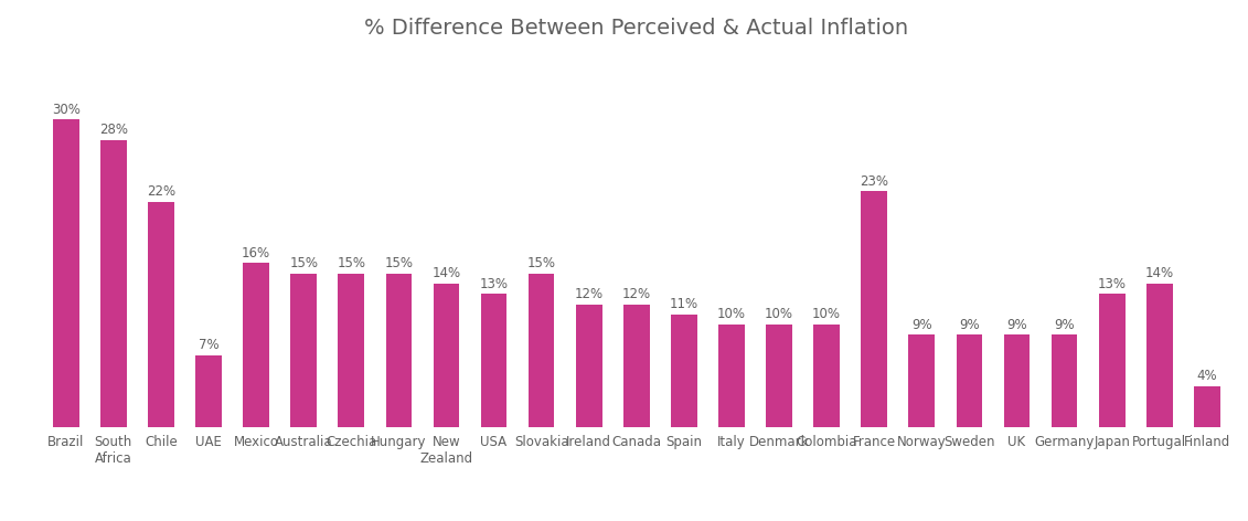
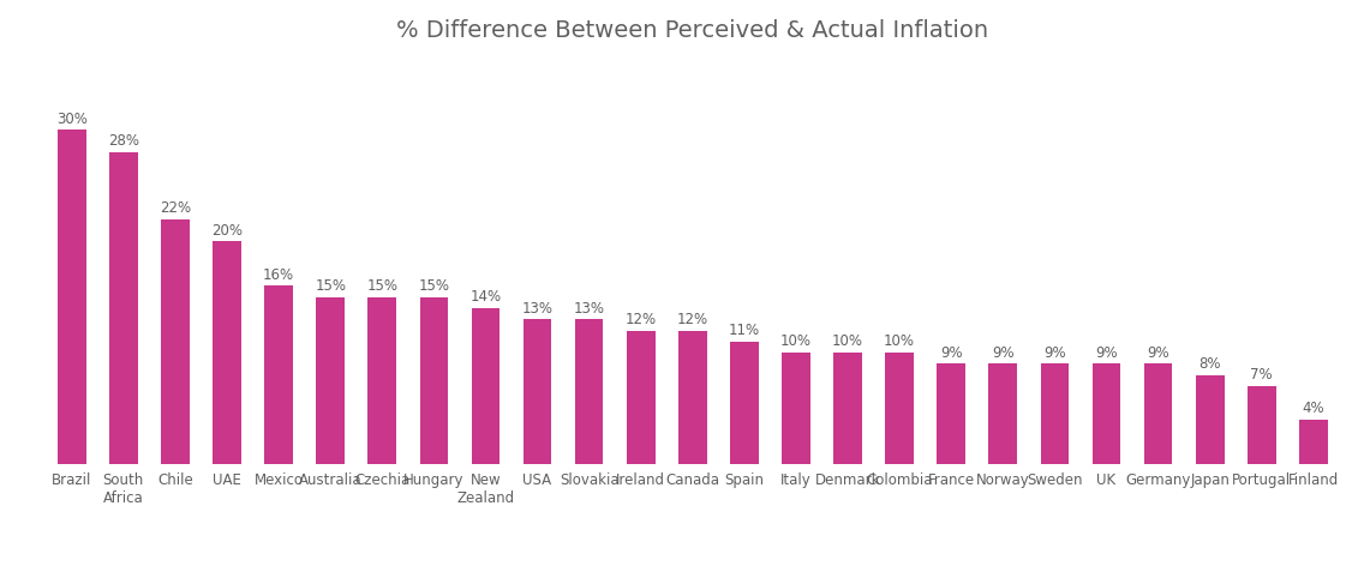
UAE: 7% -> 20%
Slovakia: 15% -> 13%
France: 23% -> 9%
Japan: 13% -> 8%
Portugal: 14% -> 7%
